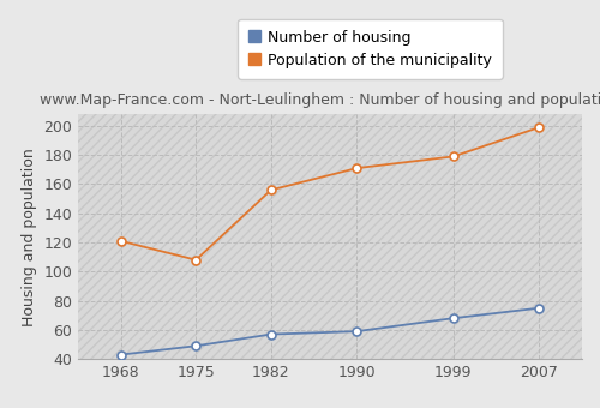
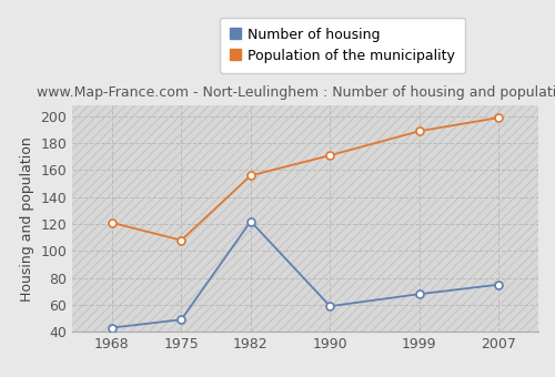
Number of housing/1982: 57 -> 122
Population of the municipality/1999: 179 -> 189
